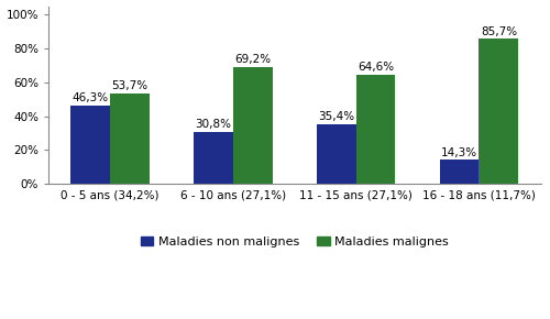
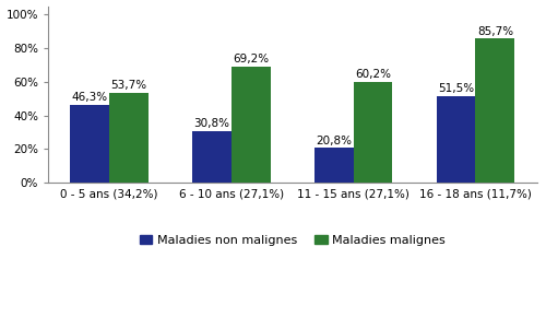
Maladies non malignes/11 - 15 ans (27,1%): 35,4% -> 20,8%
Maladies malignes/11 - 15 ans (27,1%): 64,6% -> 60,2%
Maladies non malignes/16 - 18 ans (11,7%): 14,3% -> 51,5%
